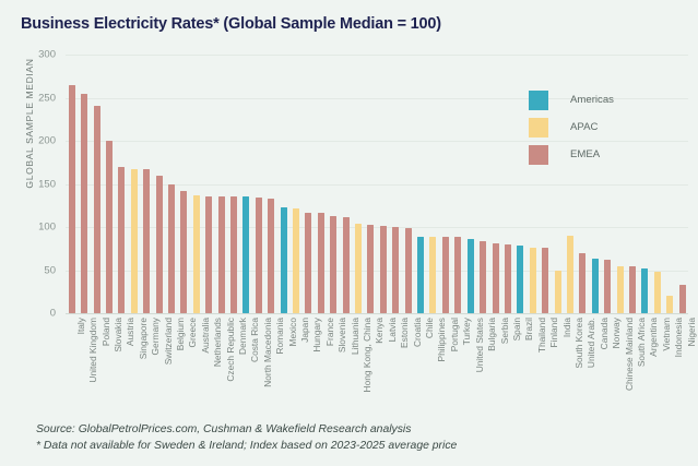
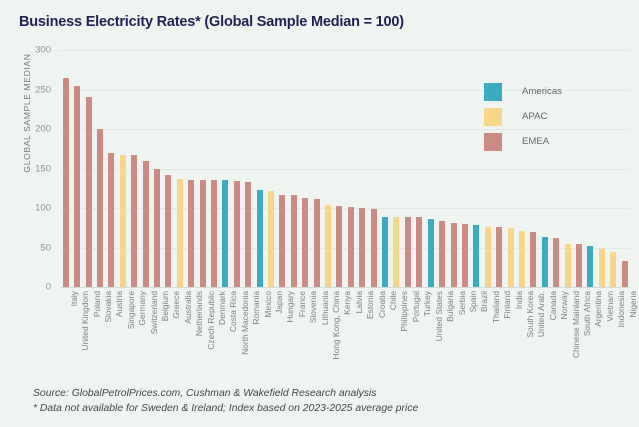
India: 50 -> 80
South Korea: 90 -> 70
Indonesia: 20 -> 40
